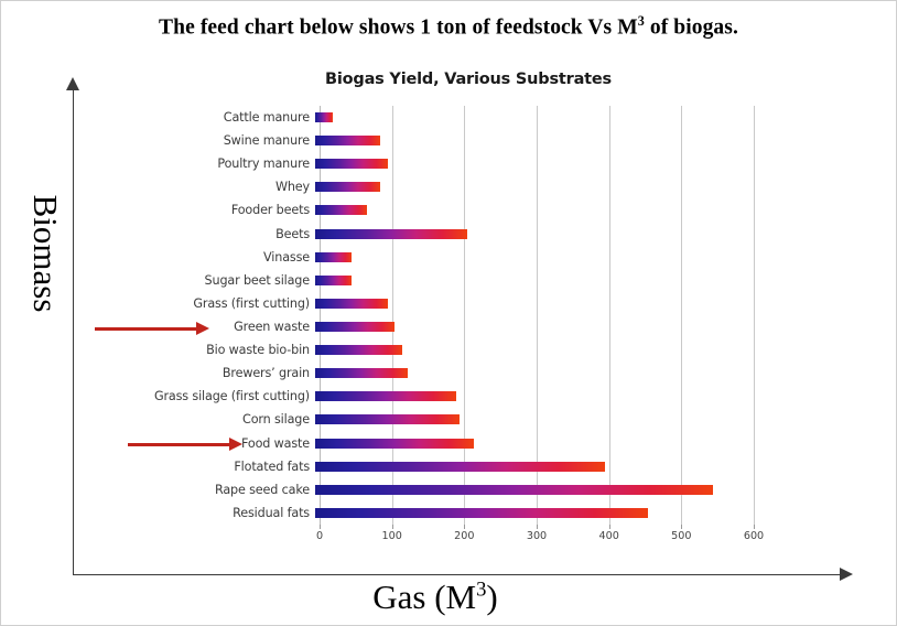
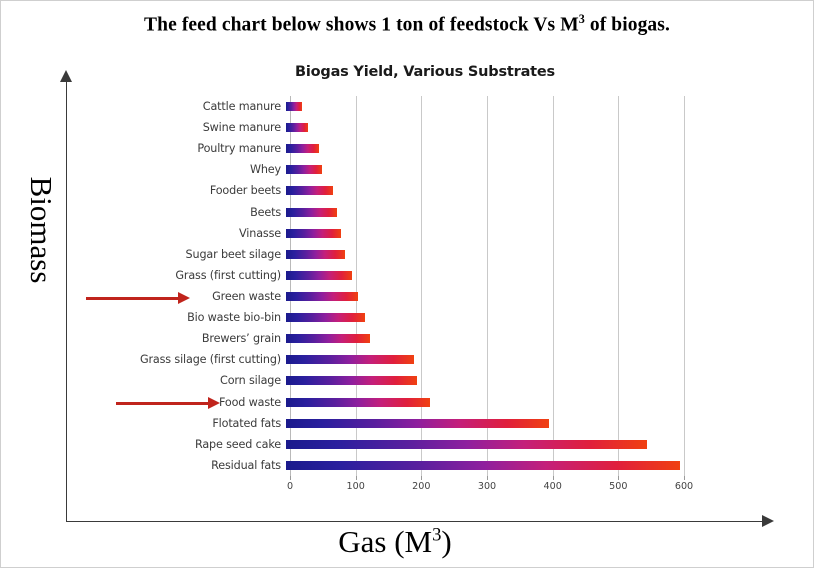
Swine manure: 90 -> 30
Poultry manure: 100 -> 50
Whey: 90 -> 60
Beets: 210 -> 80
Vinasse: 50 -> 80
Sugar beet silage: 50 -> 90
Residual fats: 460 -> 600
